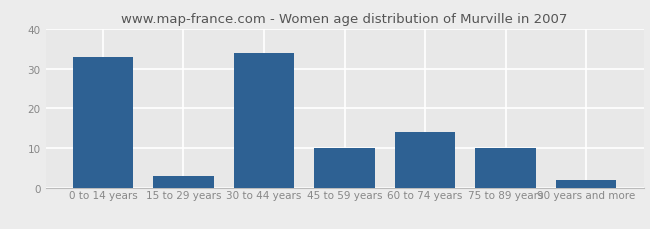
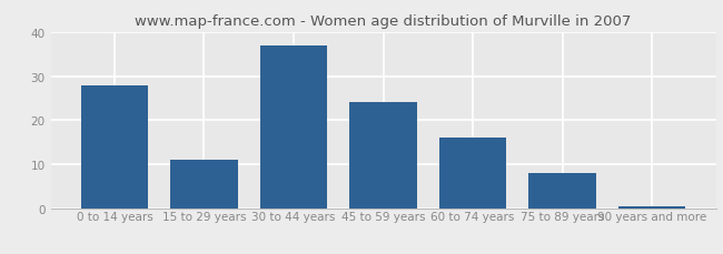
0 to 14 years: 33.0 -> 28.0
15 to 29 years: 3.0 -> 11.0
30 to 44 years: 34.0 -> 37.0
45 to 59 years: 10.0 -> 24.0
60 to 74 years: 14.0 -> 16.0
75 to 89 years: 10.0 -> 8.0
90 years and more: 2.0 -> 0.5
